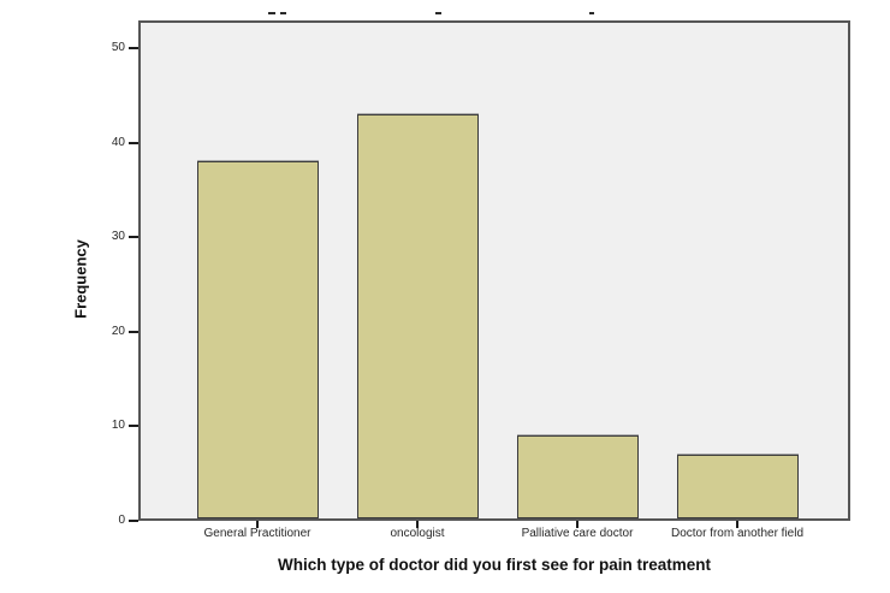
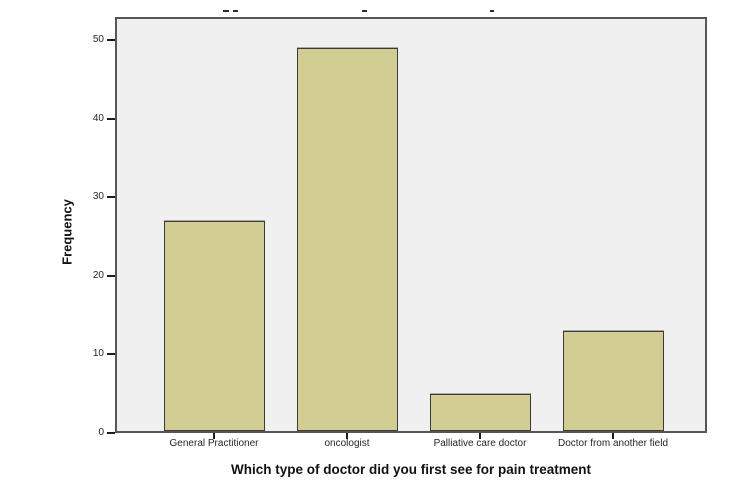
General Practitioner: 38 -> 27
oncologist: 43 -> 49
Palliative care doctor: 9 -> 5
Doctor from another field: 7 -> 13
